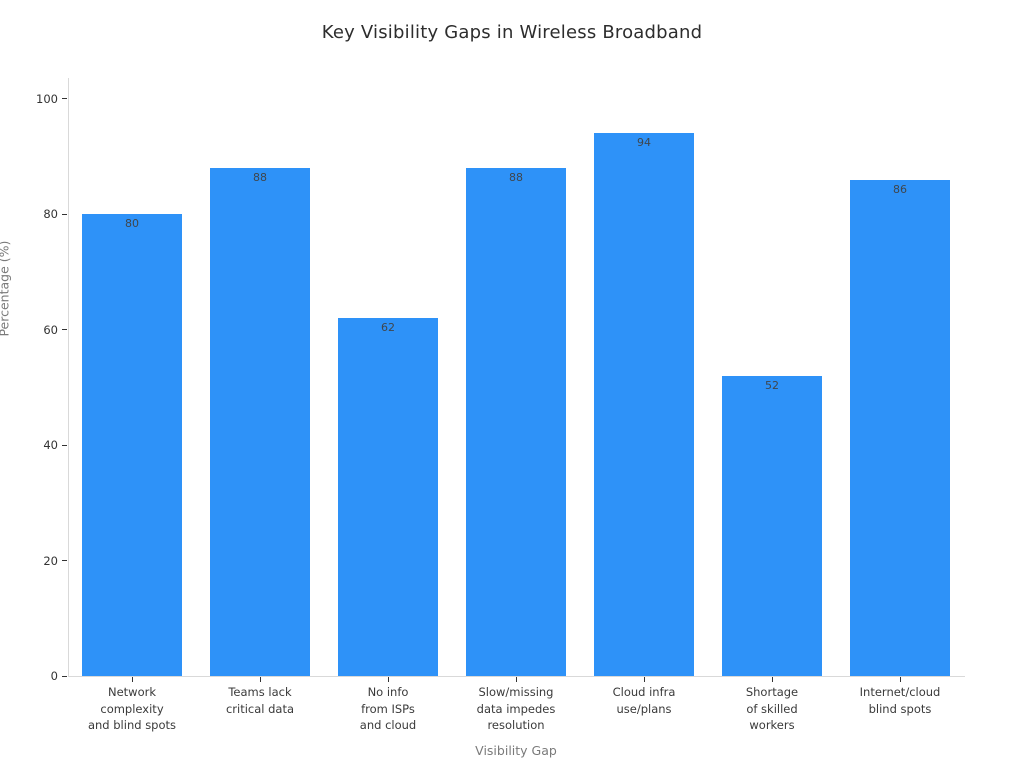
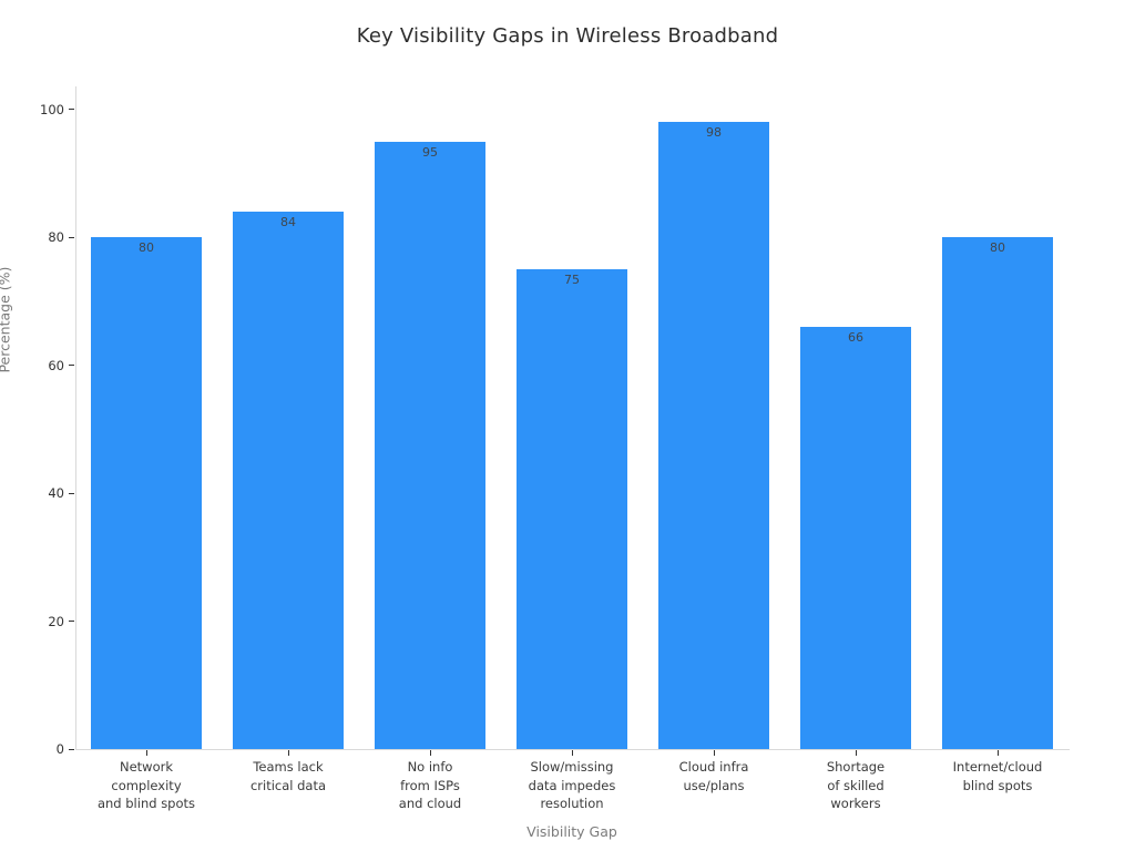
Teams lack critical data: 88 -> 84
No info from ISPs and cloud: 62 -> 95
Slow/missing data impedes resolution: 88 -> 75
Cloud infra use/plans: 94 -> 98
Shortage of skilled workers: 52 -> 66
Internet/cloud blind spots: 86 -> 80
